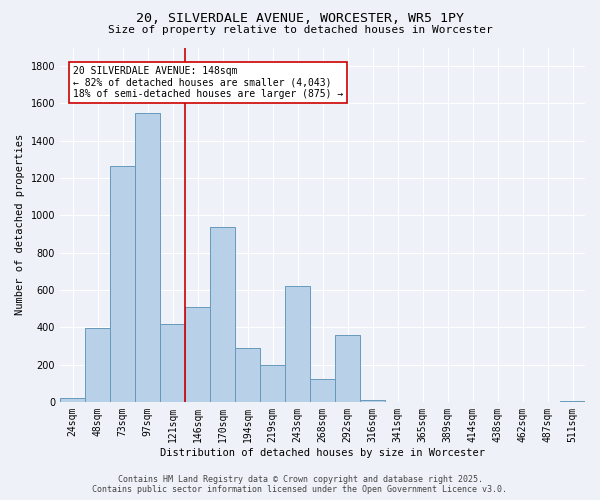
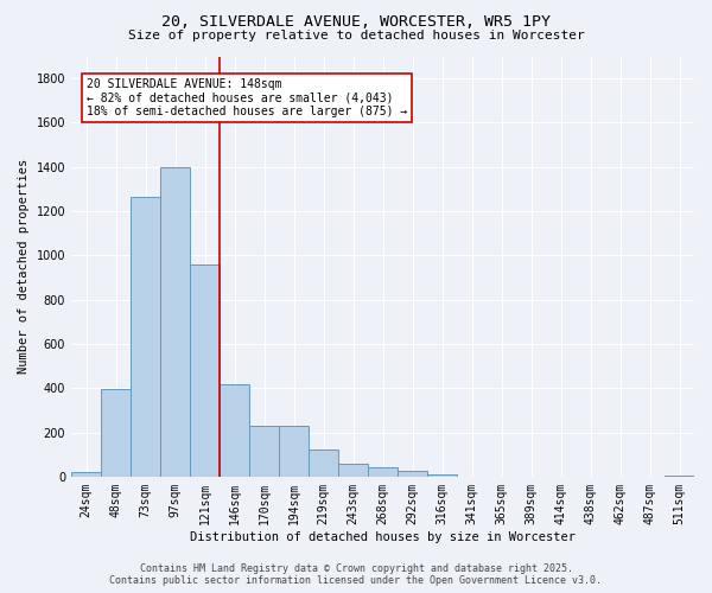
97sqm: 1550 -> 1400
121sqm: 420 -> 960
146sqm: 510 -> 420
170sqm: 940 -> 230
194sqm: 290 -> 230
219sqm: 200 -> 120
243sqm: 620 -> 60
268sqm: 120 -> 40
292sqm: 360 -> 20
